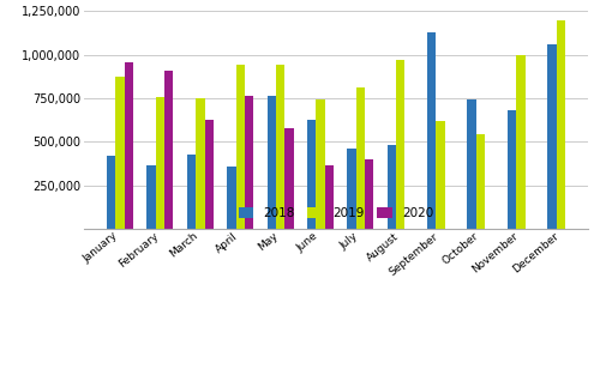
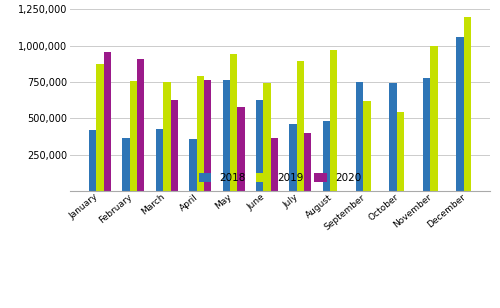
2019/April: 940,000 -> 790,000
2019/July: 810,000 -> 900,000
2018/September: 1,130,000 -> 750,000
2018/November: 680,000 -> 780,000
